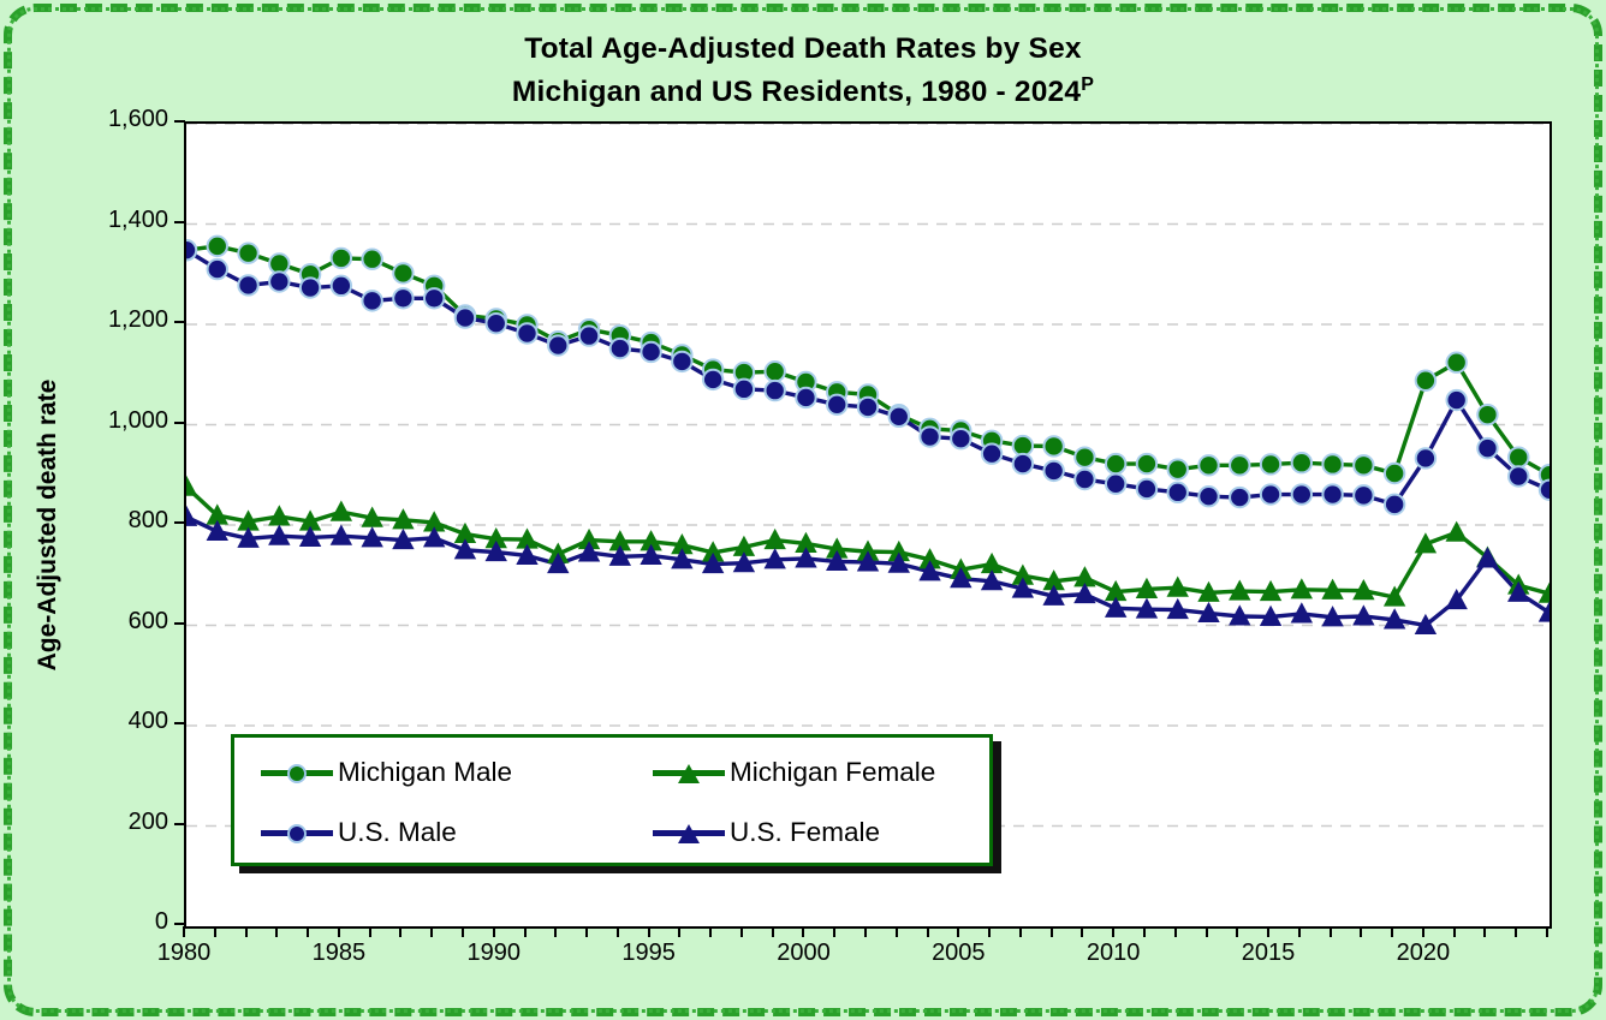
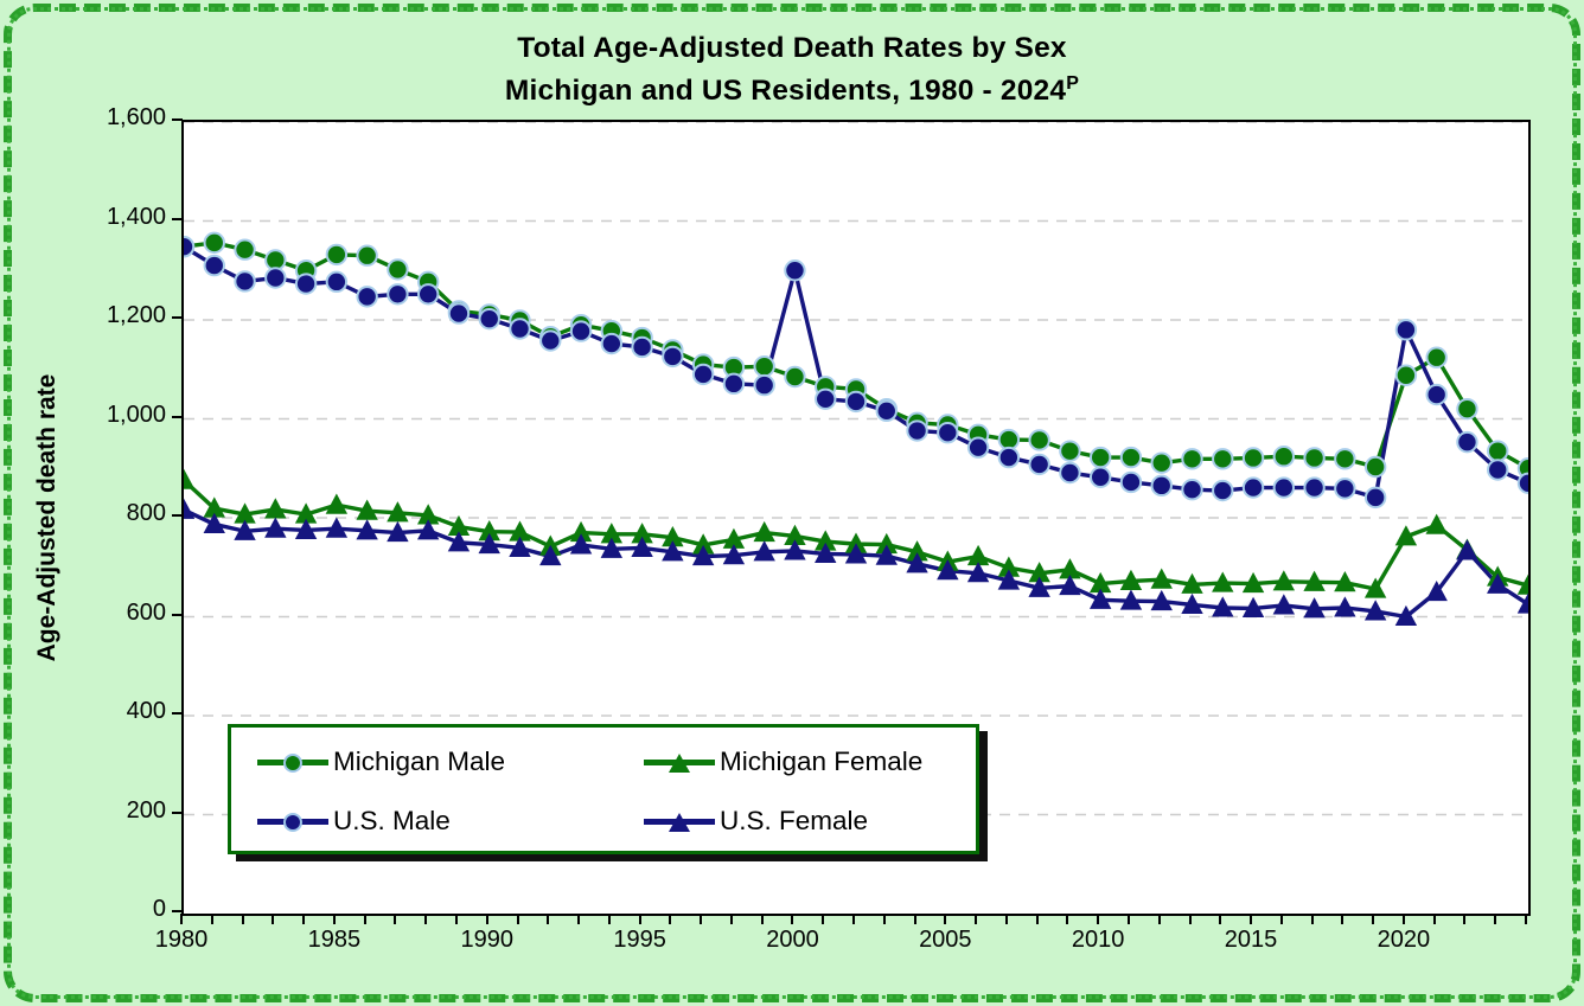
U.S. Male/2000: 1050 -> 1300
U.S. Male/2020: 930 -> 1180
